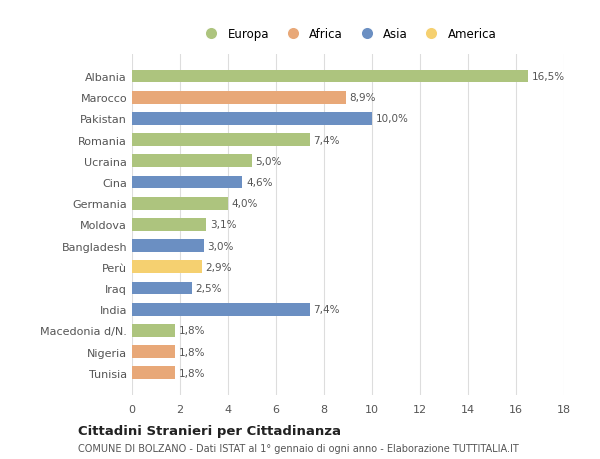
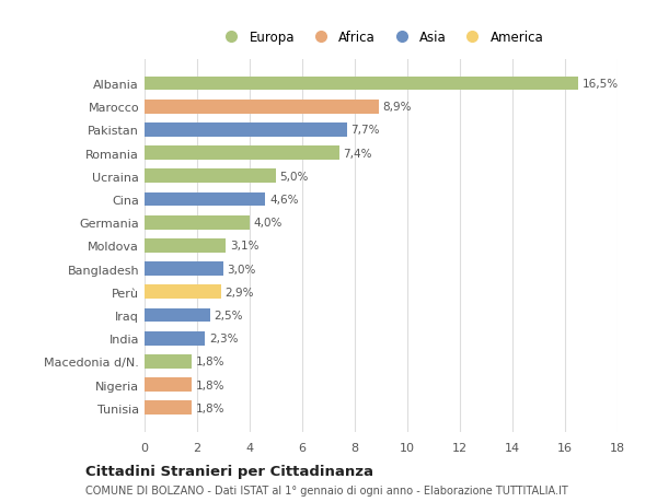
Pakistan: 10,0% -> 7,7%
India: 7,4% -> 2,3%
